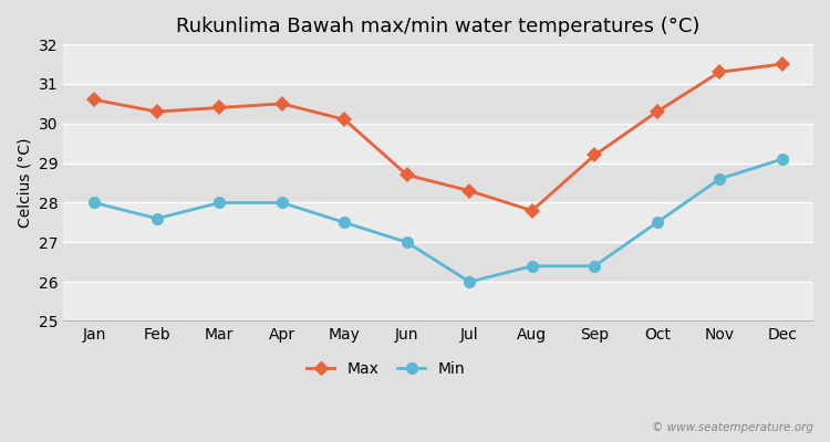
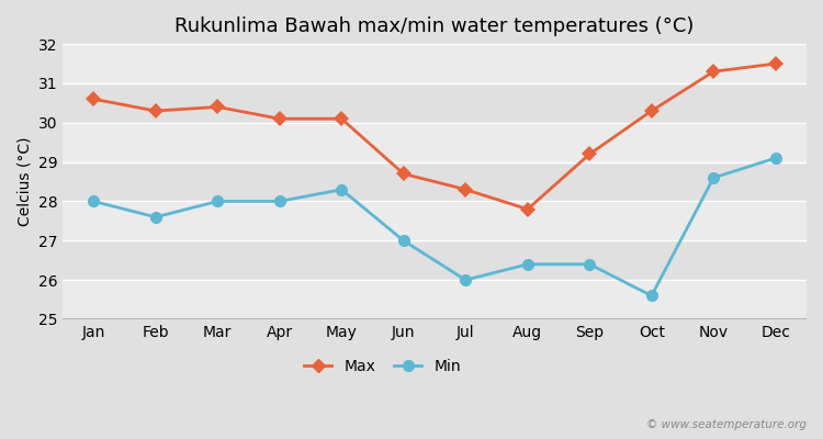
Max/Apr: 30.5 -> 30.1
Min/May: 27.5 -> 28.3
Min/Oct: 27.5 -> 25.6
